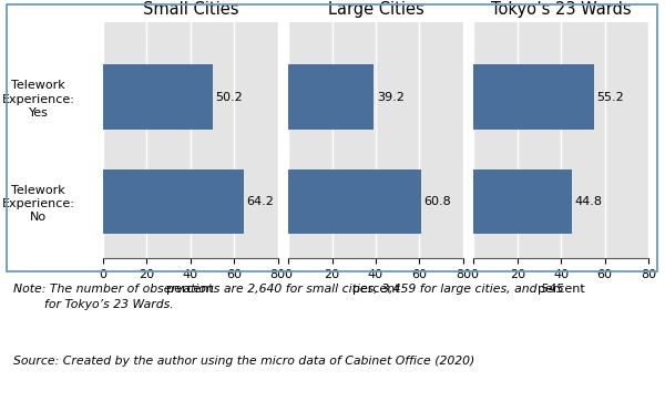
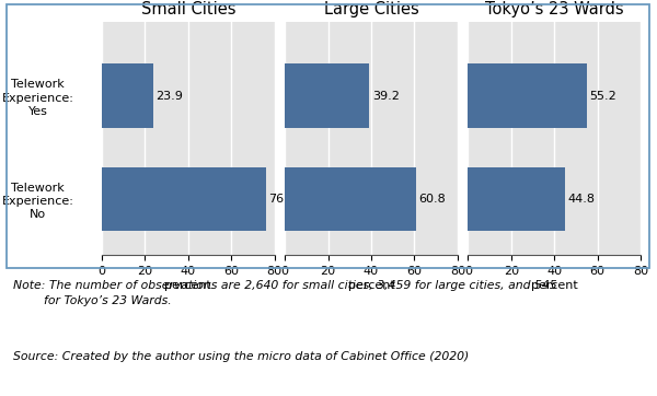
Small Cities/Telework Experience: Yes: 50.2 -> 23.9
Small Cities/Telework Experience: No: 64.2 -> 76.1
